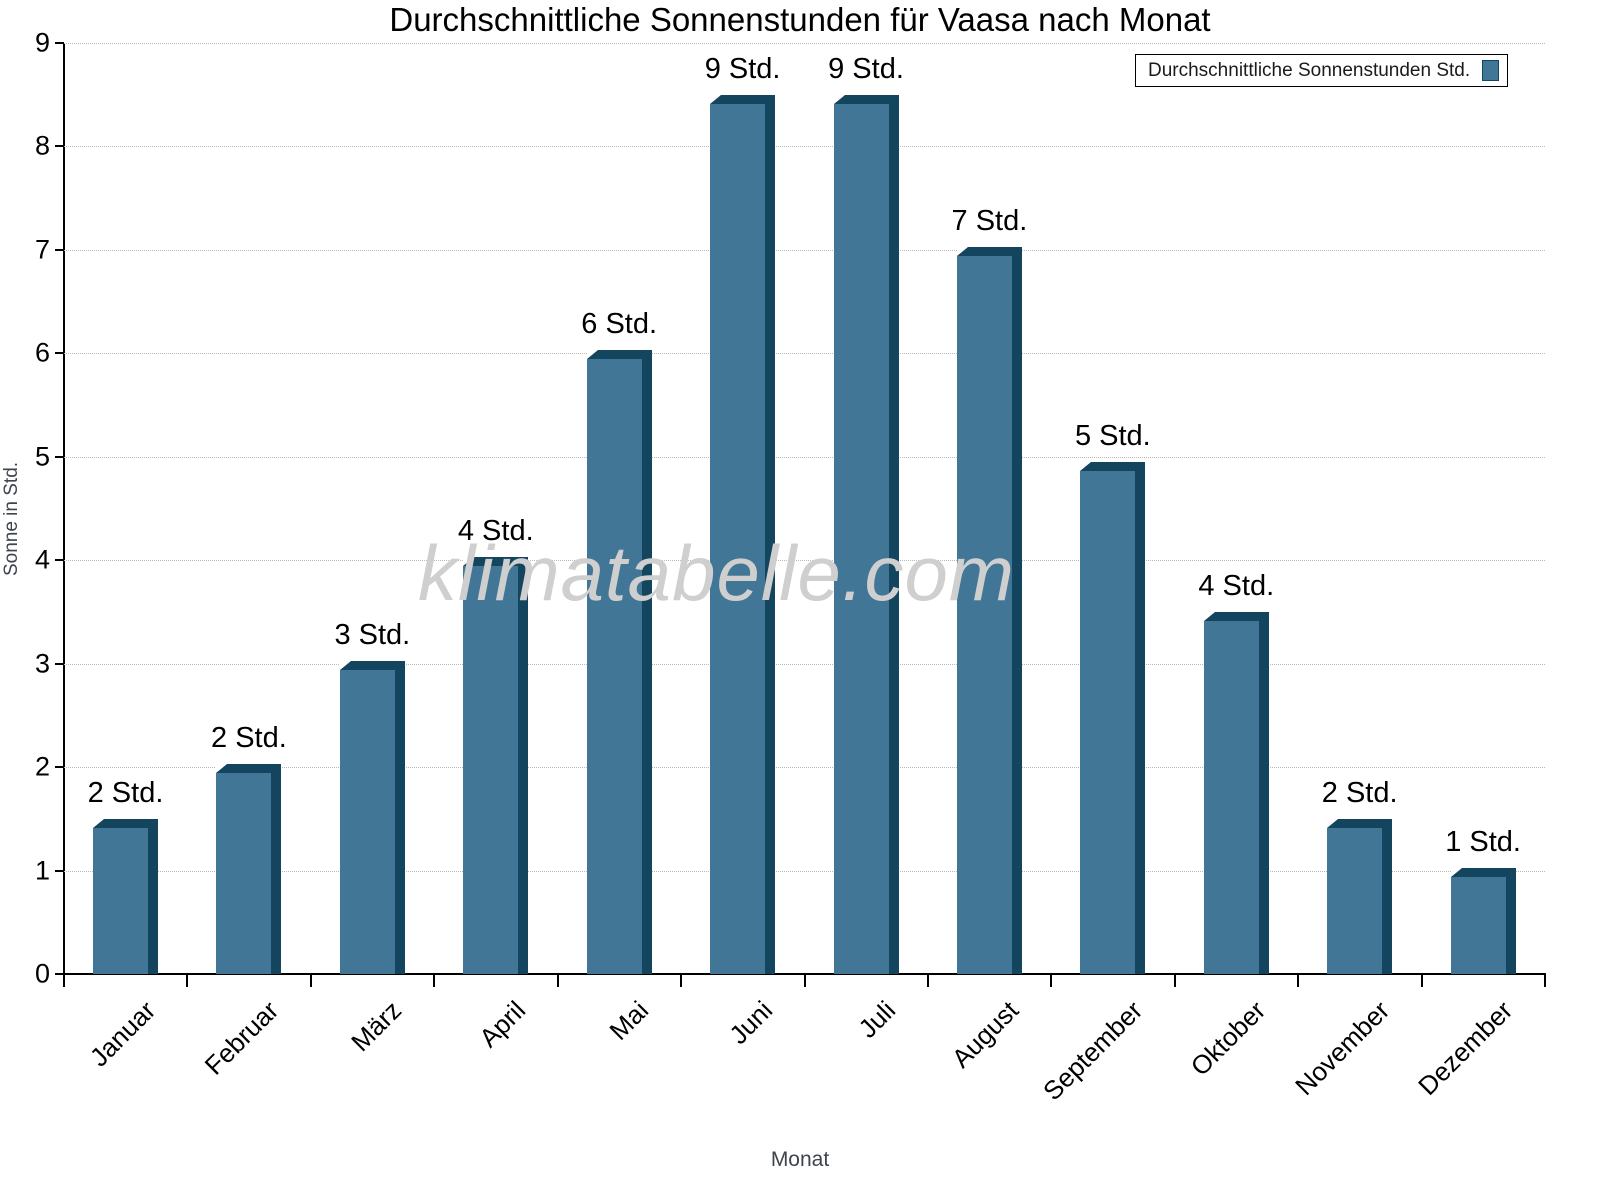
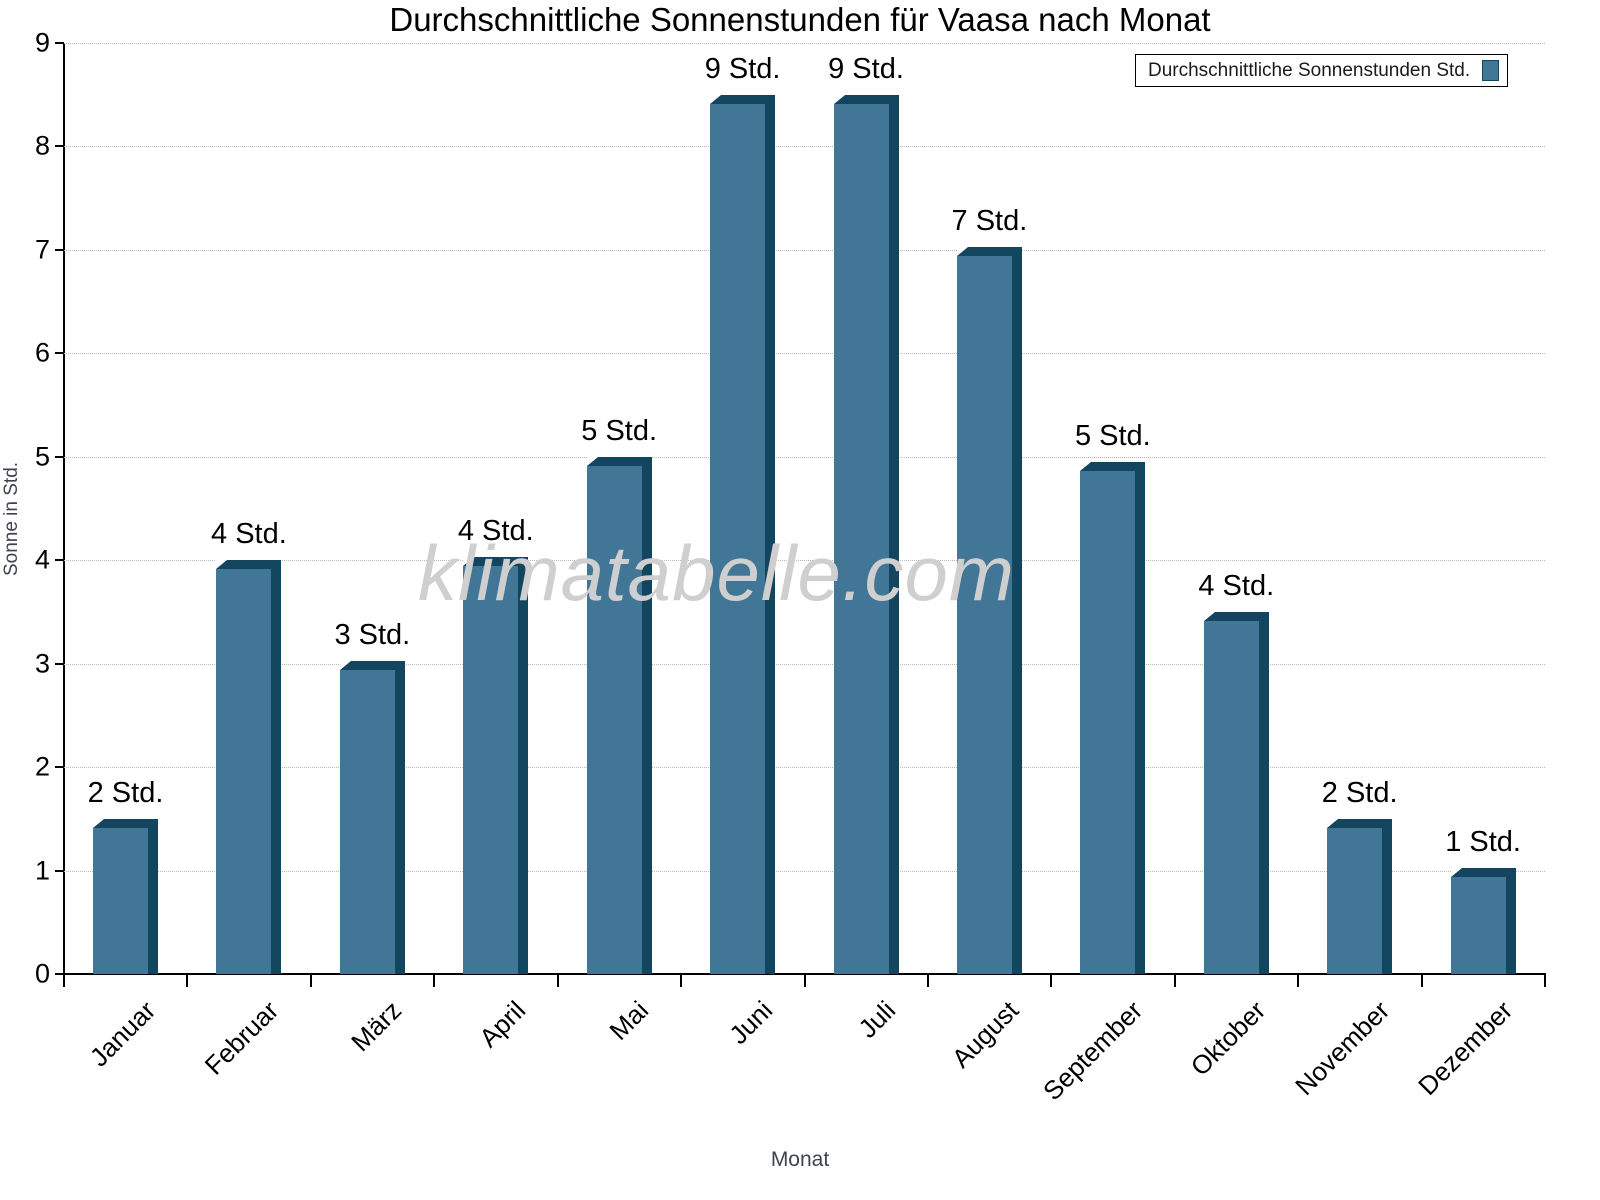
Februar: 2 -> 4
Mai: 6 -> 5
